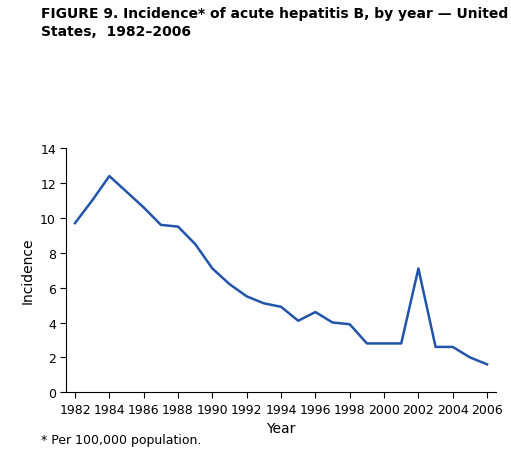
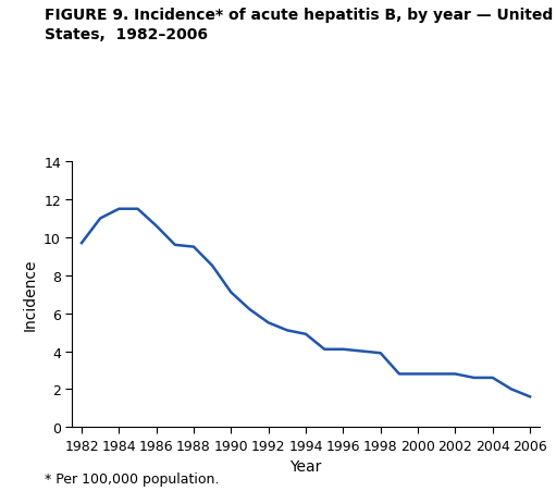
1984: 12.4 -> 11.5
1996: 4.6 -> 4.1
2002: 7.1 -> 2.8
